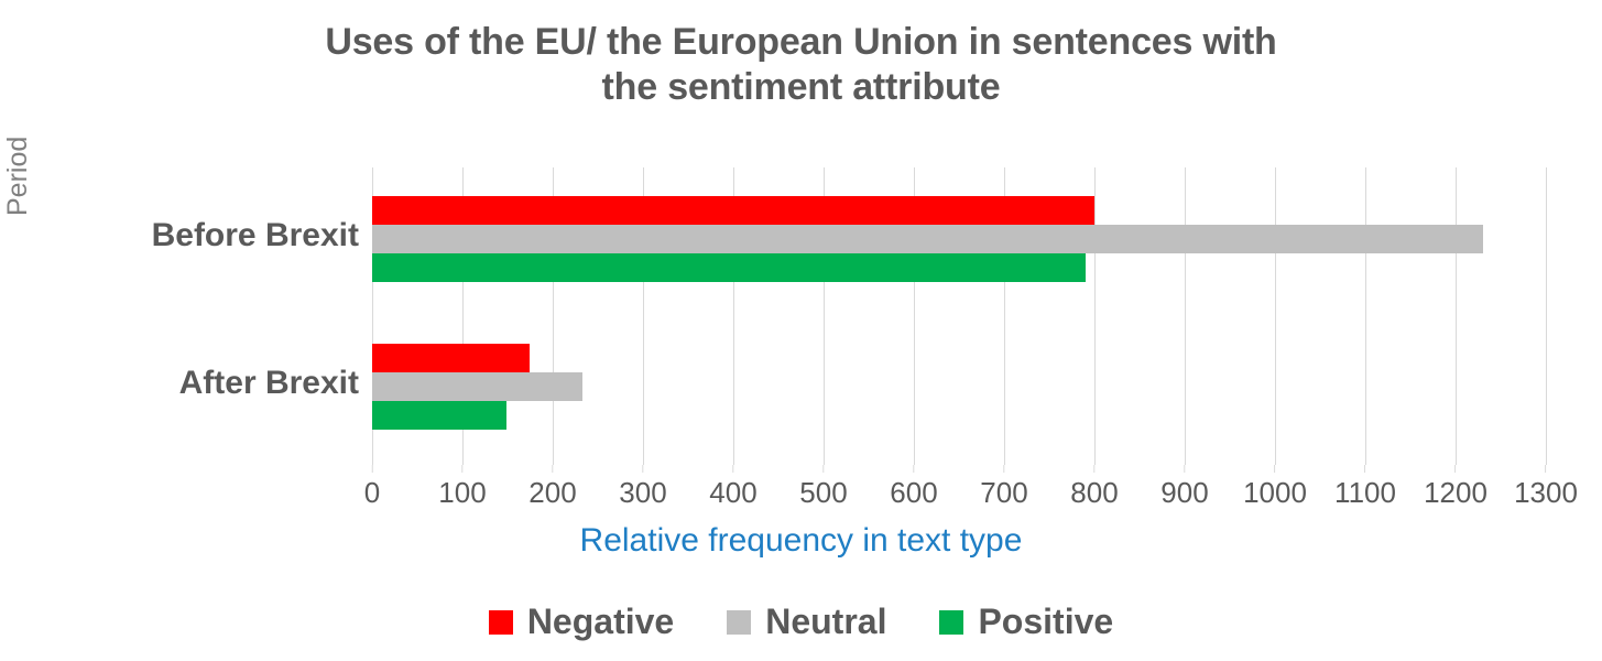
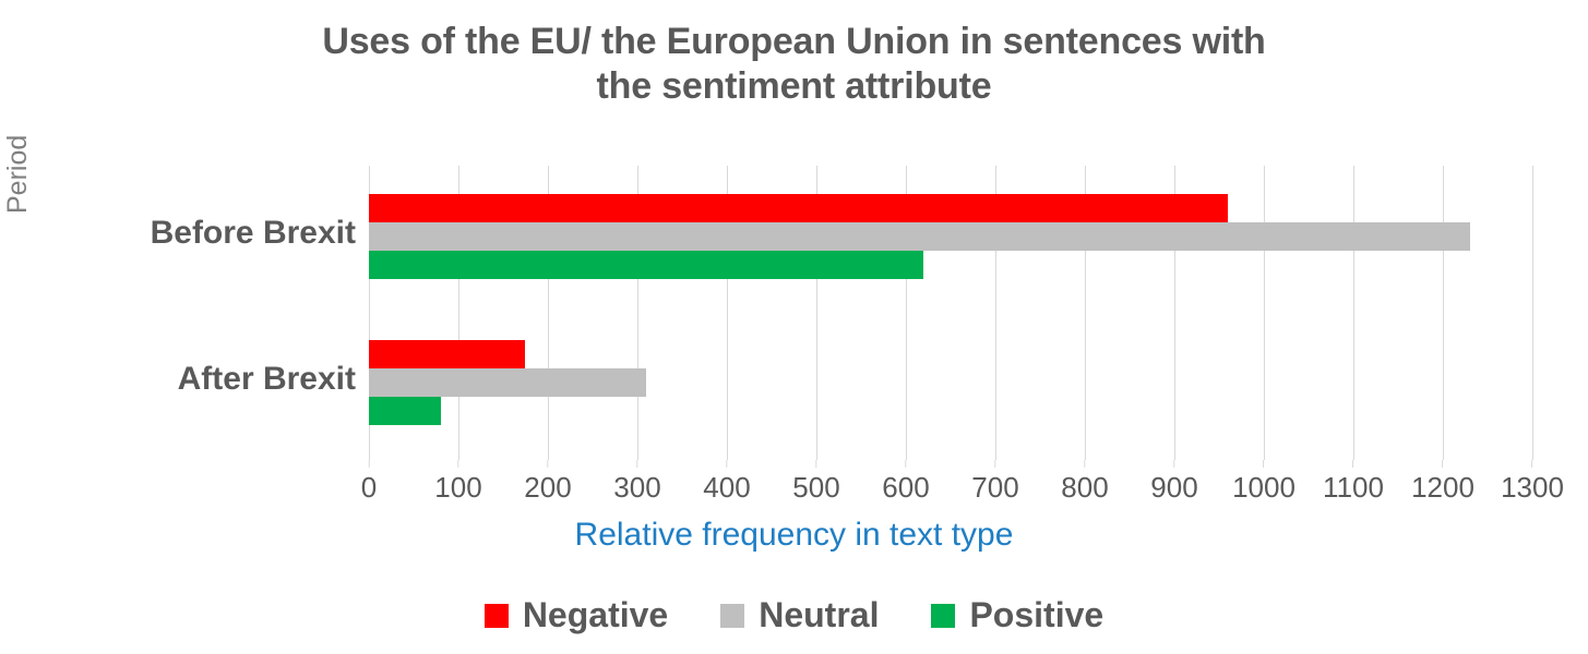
Negative/Before Brexit: 800 -> 960
Positive/Before Brexit: 790 -> 620
Neutral/After Brexit: 230 -> 310
Positive/After Brexit: 150 -> 80
